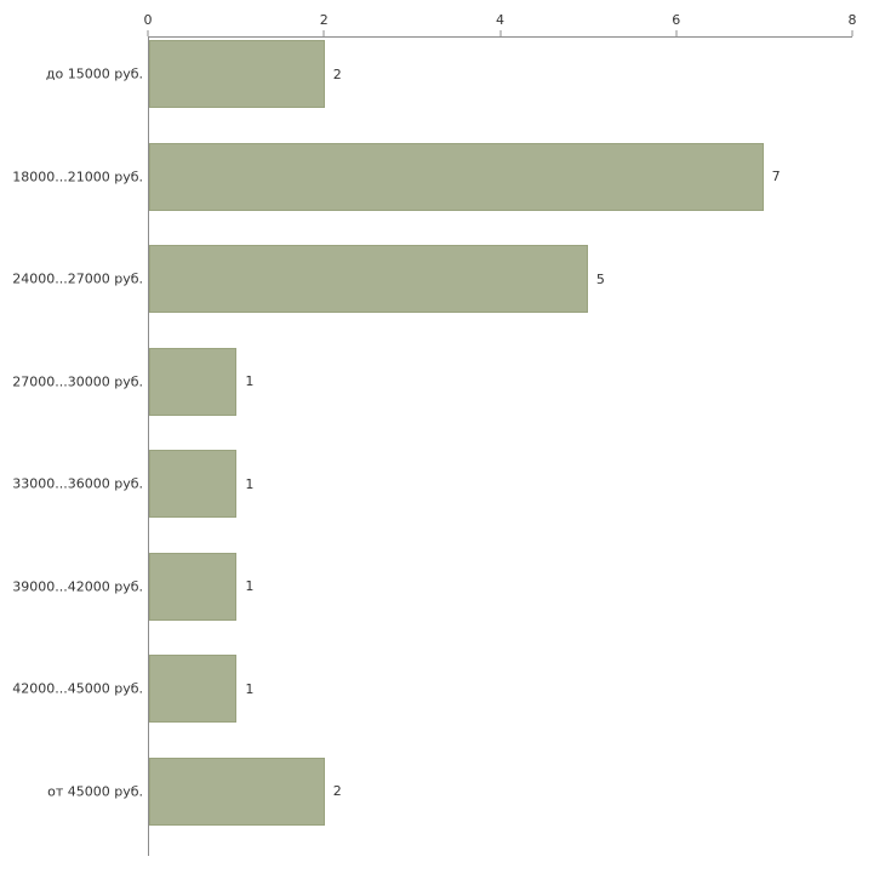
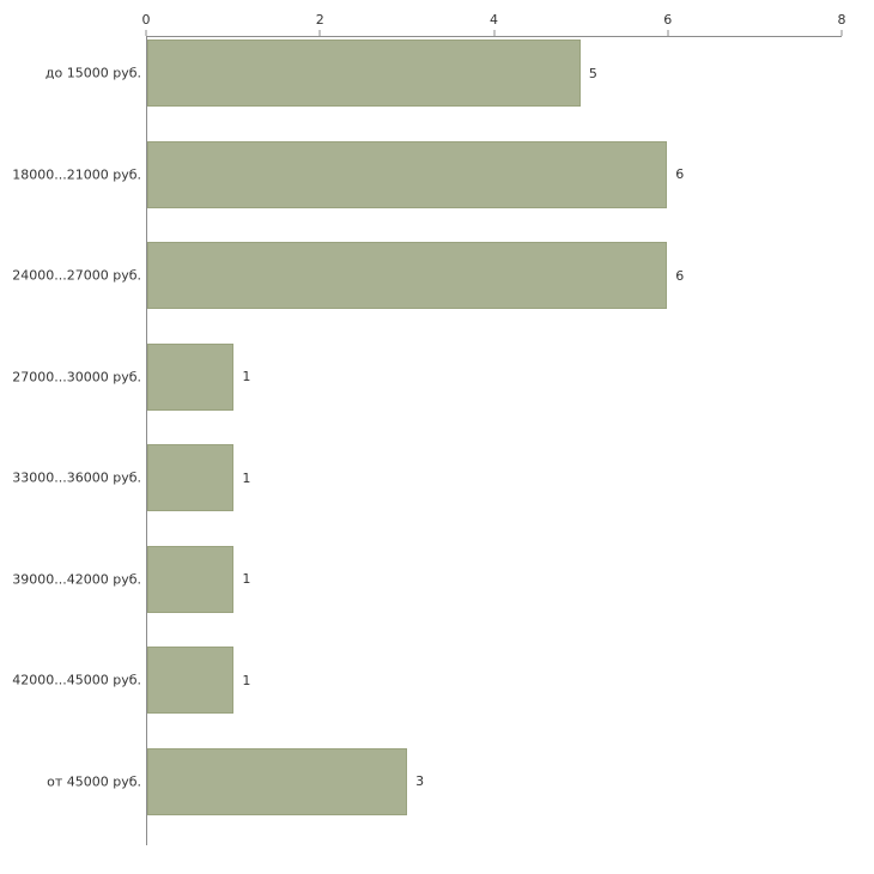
до 15000 руб.: 2 -> 5
18000...21000 руб.: 7 -> 6
24000...27000 руб.: 5 -> 6
от 45000 руб.: 2 -> 3
